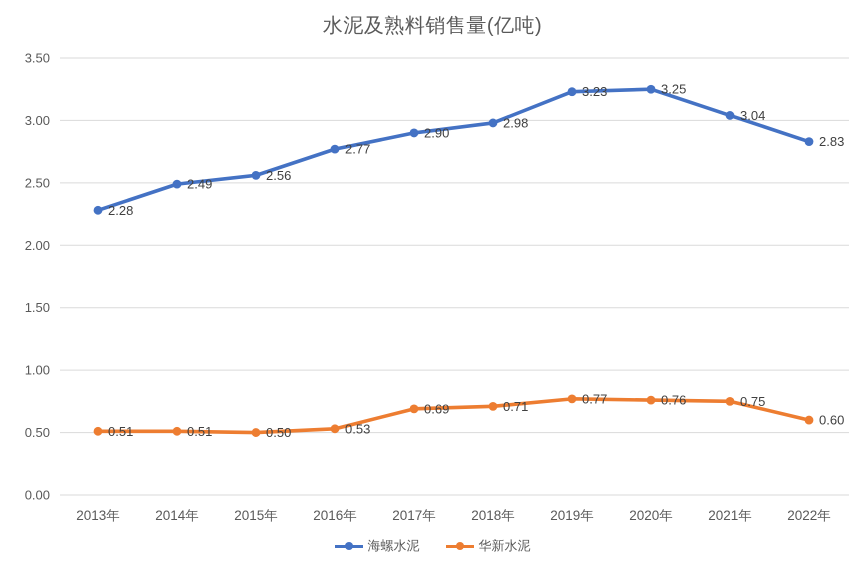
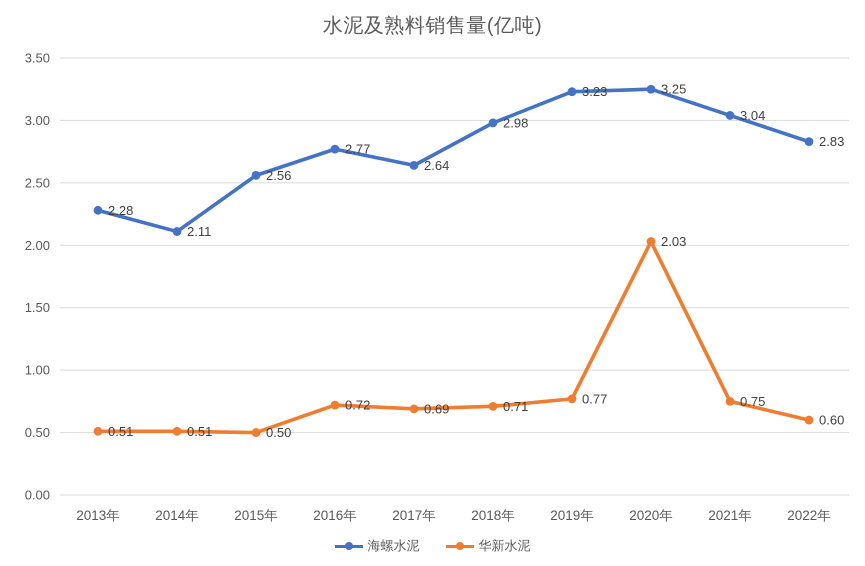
海螺水泥/2014年: 2.49 -> 2.11
华新水泥/2016年: 0.53 -> 0.72
海螺水泥/2017年: 2.90 -> 2.64
华新水泥/2020年: 0.76 -> 2.03
